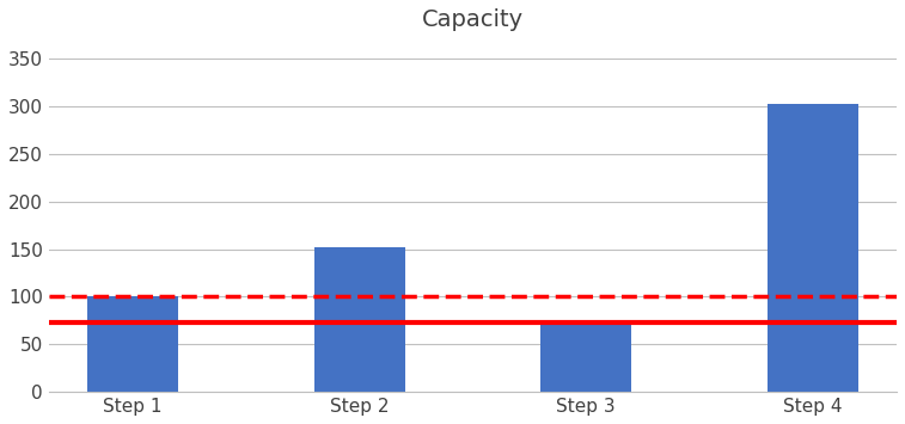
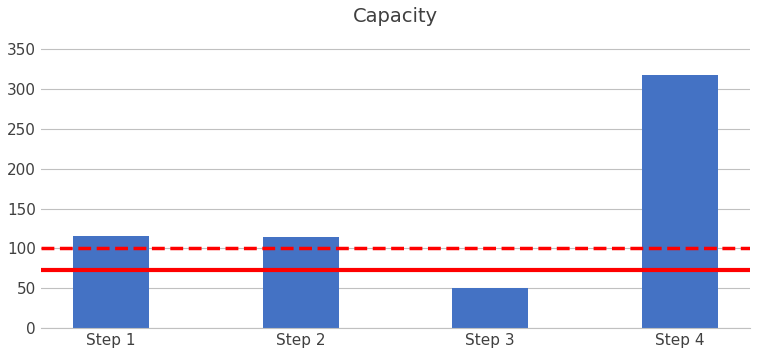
Step 1: 100 -> 116
Step 2: 152 -> 114
Step 3: 70 -> 50
Step 4: 302 -> 318
